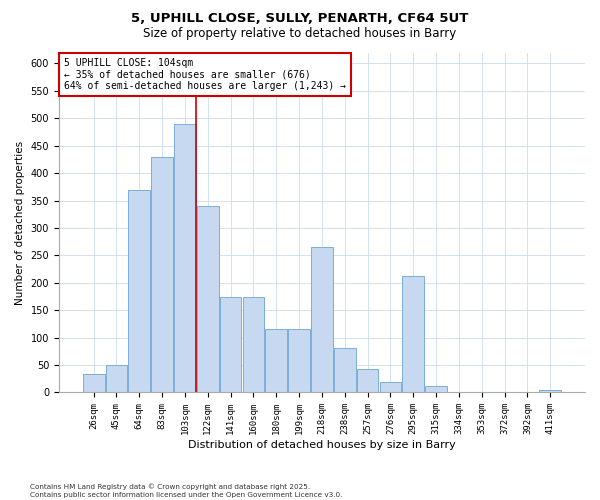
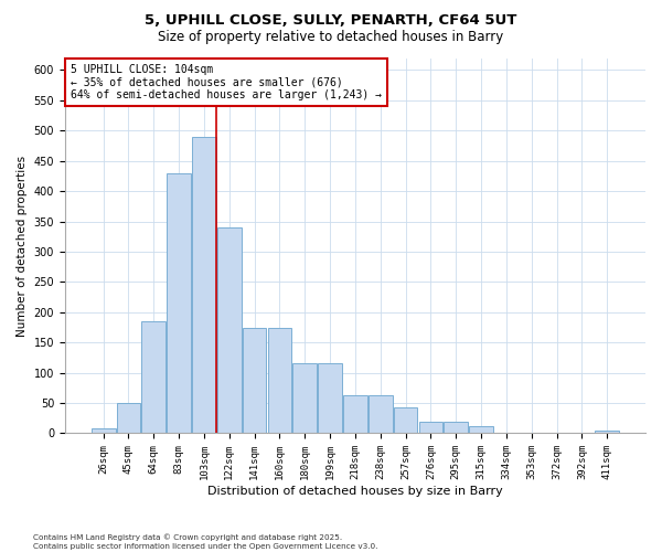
26sqm: 34 -> 8
64sqm: 370 -> 185
218sqm: 266 -> 62
238sqm: 82 -> 62
295sqm: 212 -> 20
